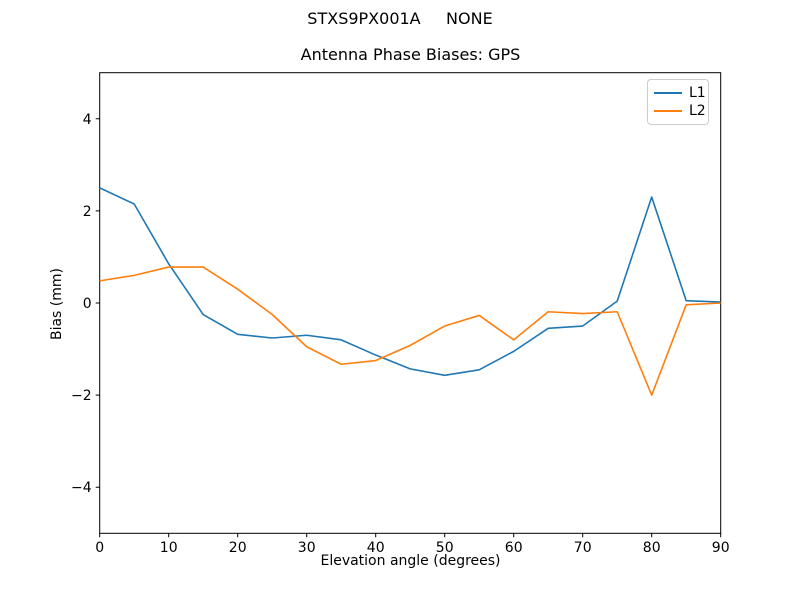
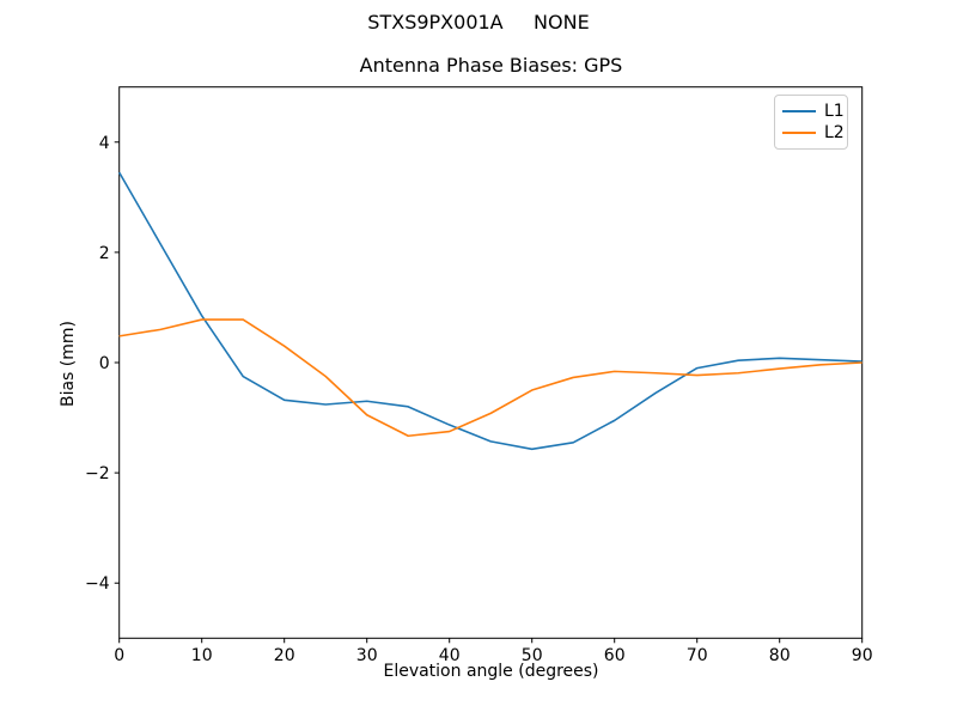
L1/0: 2.5 -> 3.5
L2/60: -0.8 -> -0.2
L1/70: -0.5 -> -0.1
L1/80: 2.3 -> 0.1
L2/80: -2.0 -> -0.1
